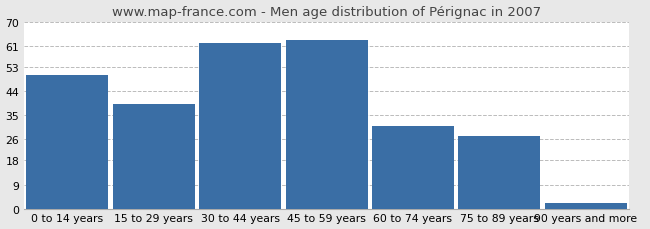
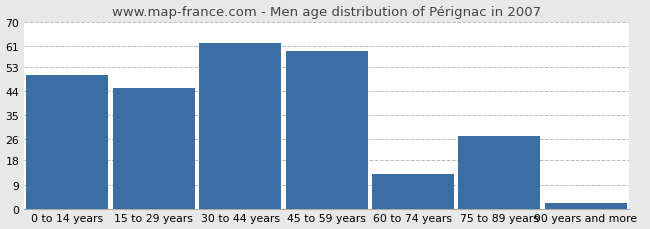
15 to 29 years: 39 -> 45
45 to 59 years: 63 -> 59
60 to 74 years: 31 -> 13
